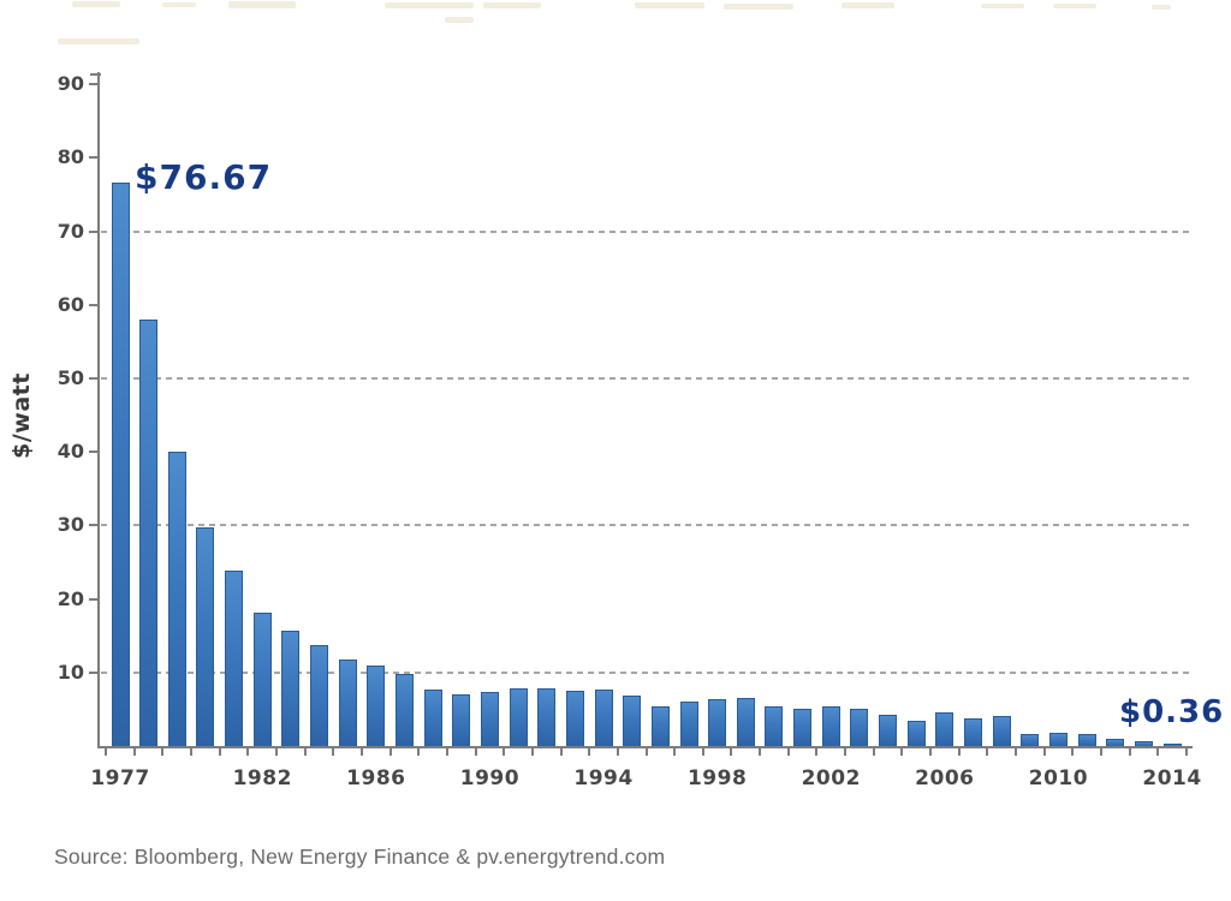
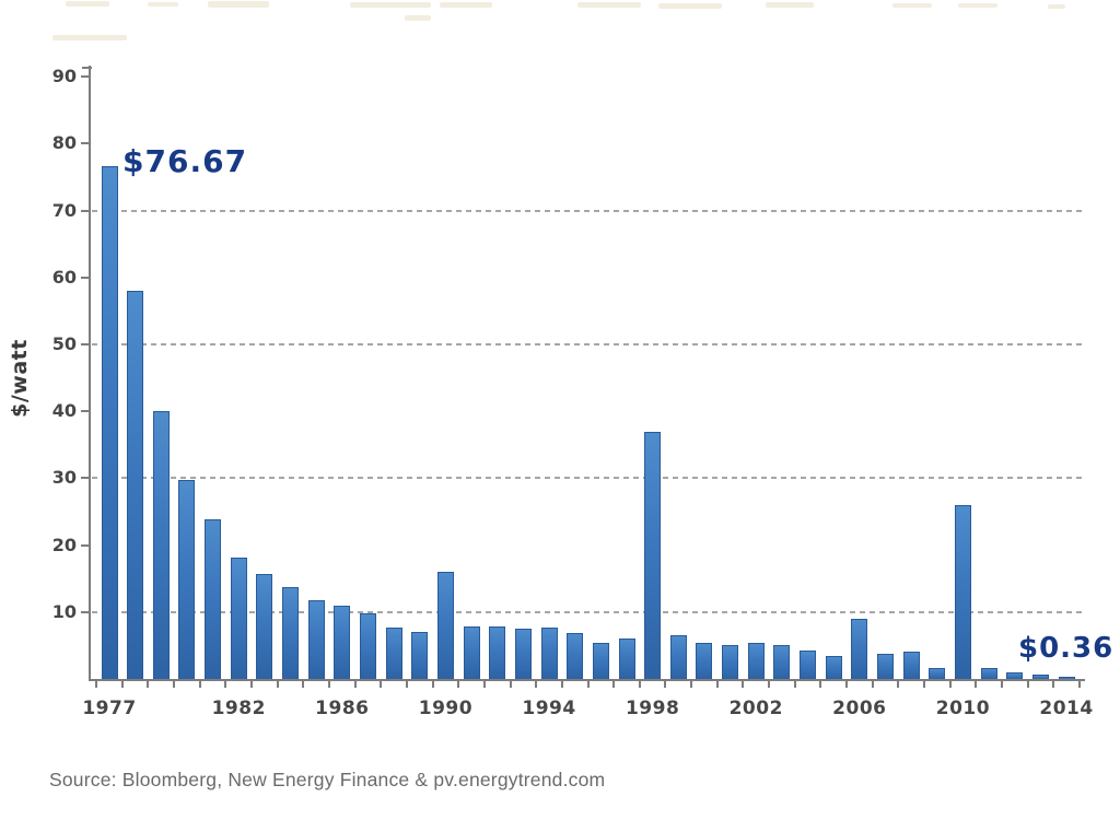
1990: 7 -> 16
1998: 6 -> 37
2006: 4 -> 9
2010: 2 -> 26
